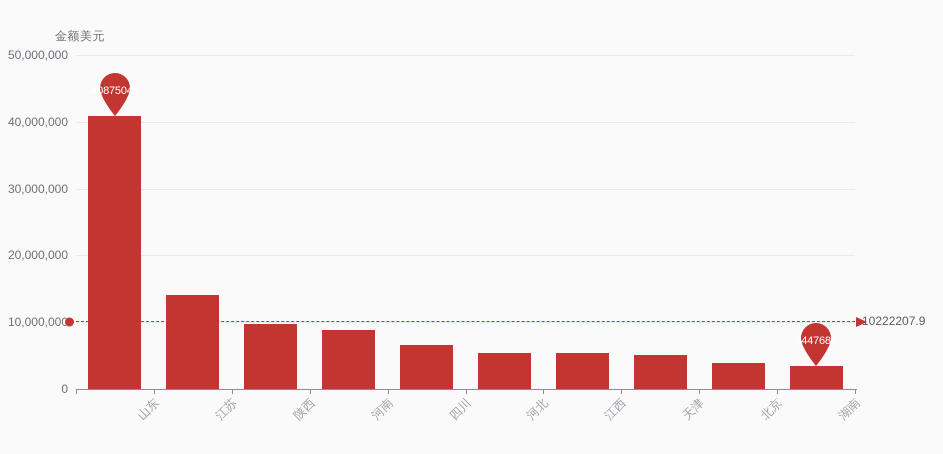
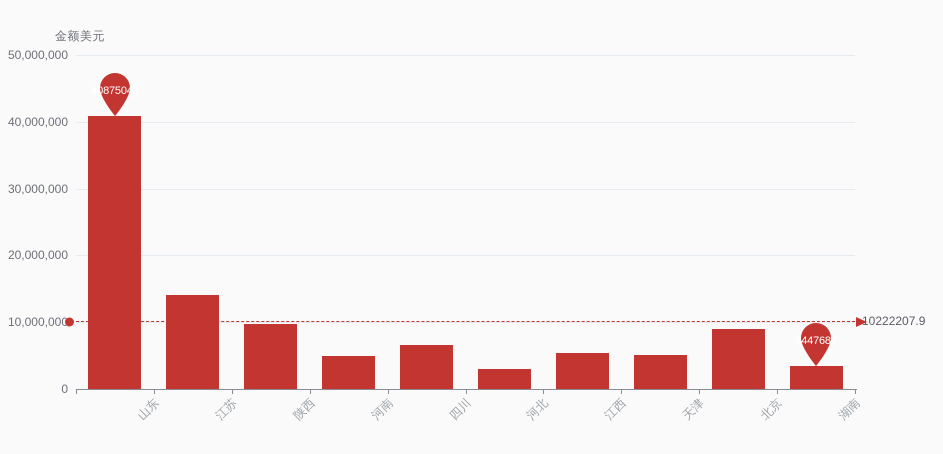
河南: 9000000 -> 5000000
河北: 5000000 -> 3000000
北京: 4000000 -> 9000000
